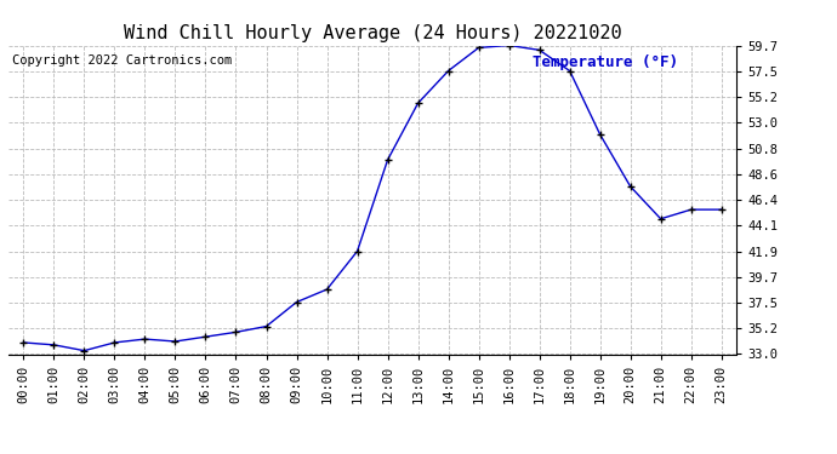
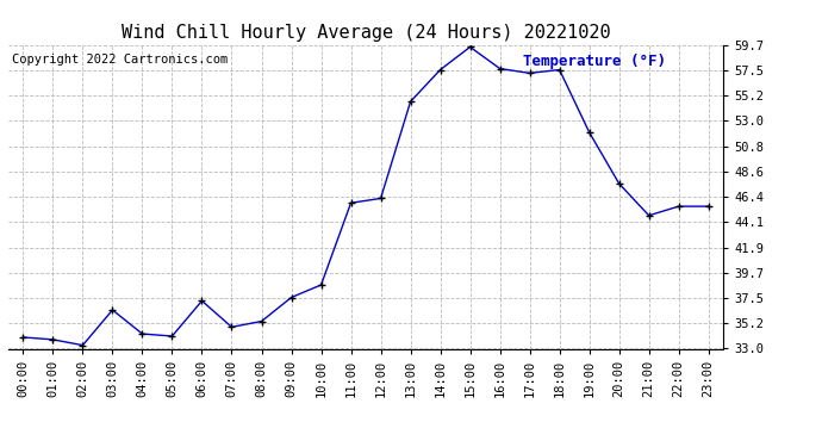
03:00: 34.0 -> 36.4
06:00: 34.5 -> 37.2
11:00: 41.9 -> 45.8
12:00: 49.8 -> 46.2
16:00: 59.7 -> 57.6
17:00: 59.3 -> 57.2
